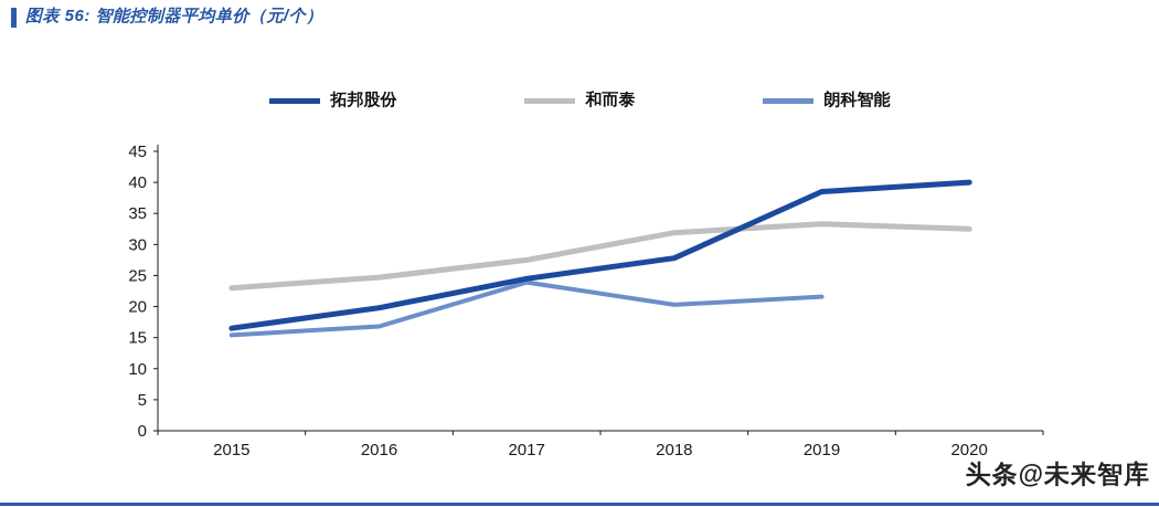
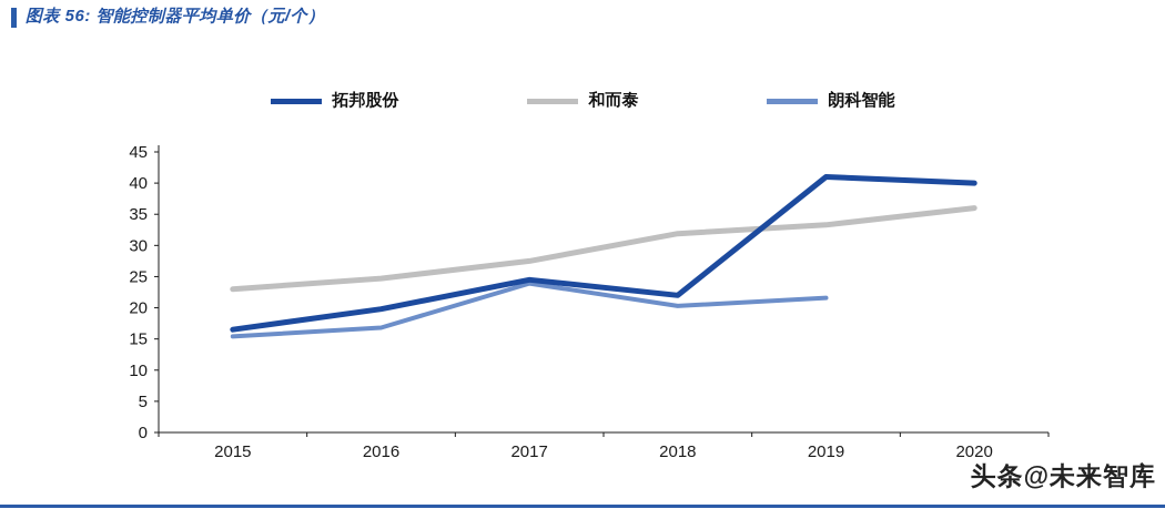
拓邦股份/2018: 28 -> 22
拓邦股份/2019: 38 -> 41
和而泰/2020: 32 -> 36
